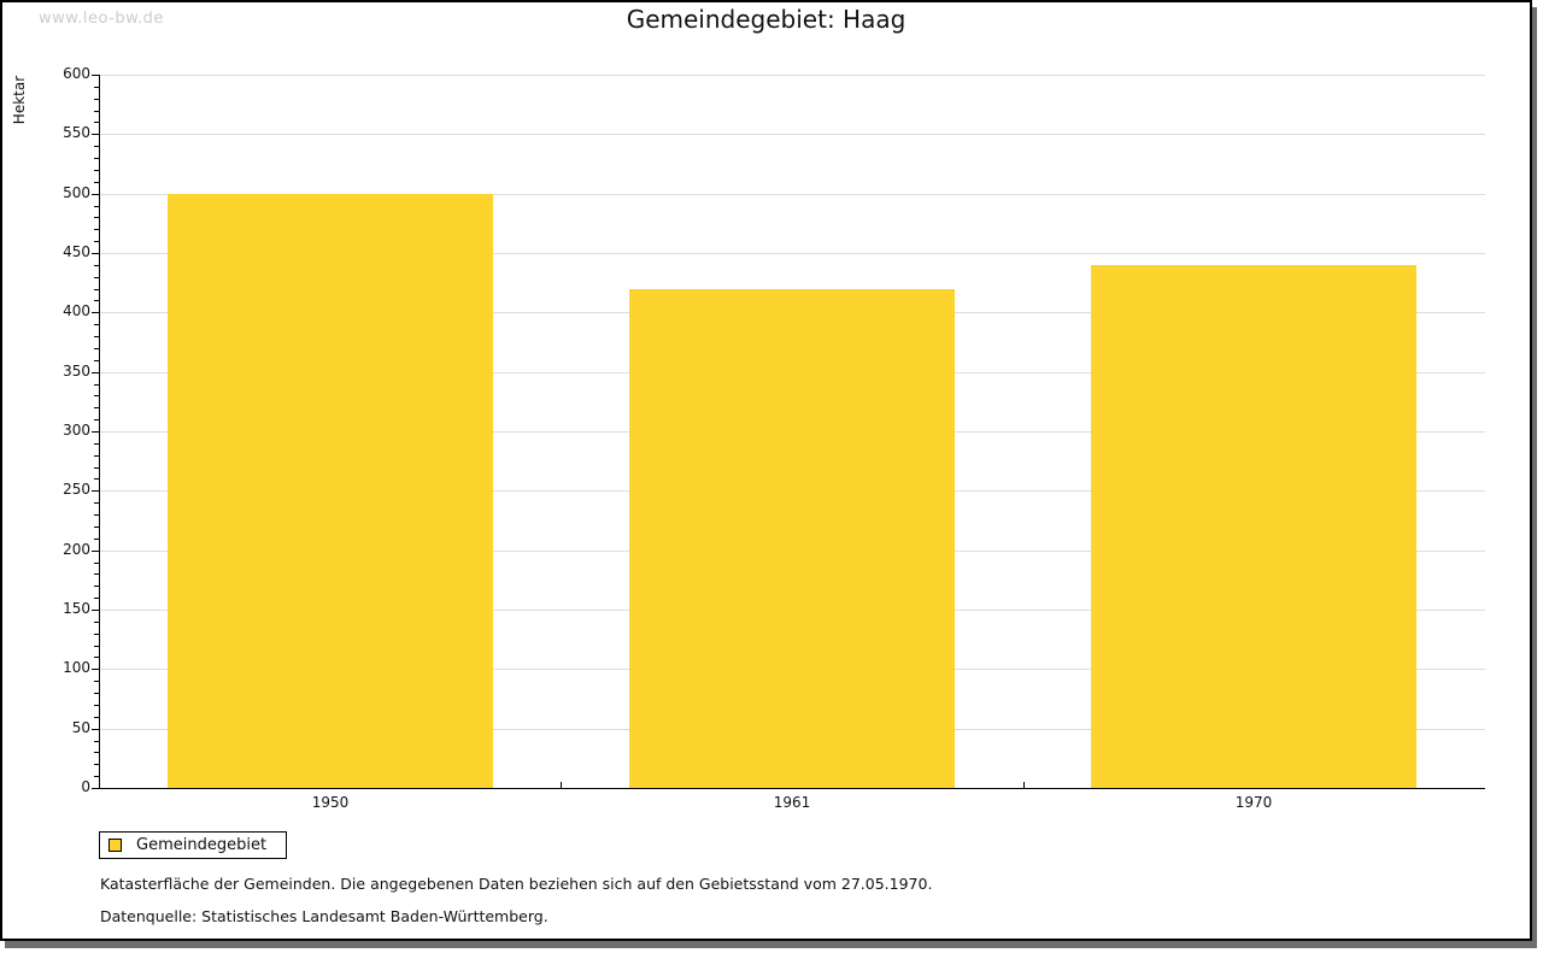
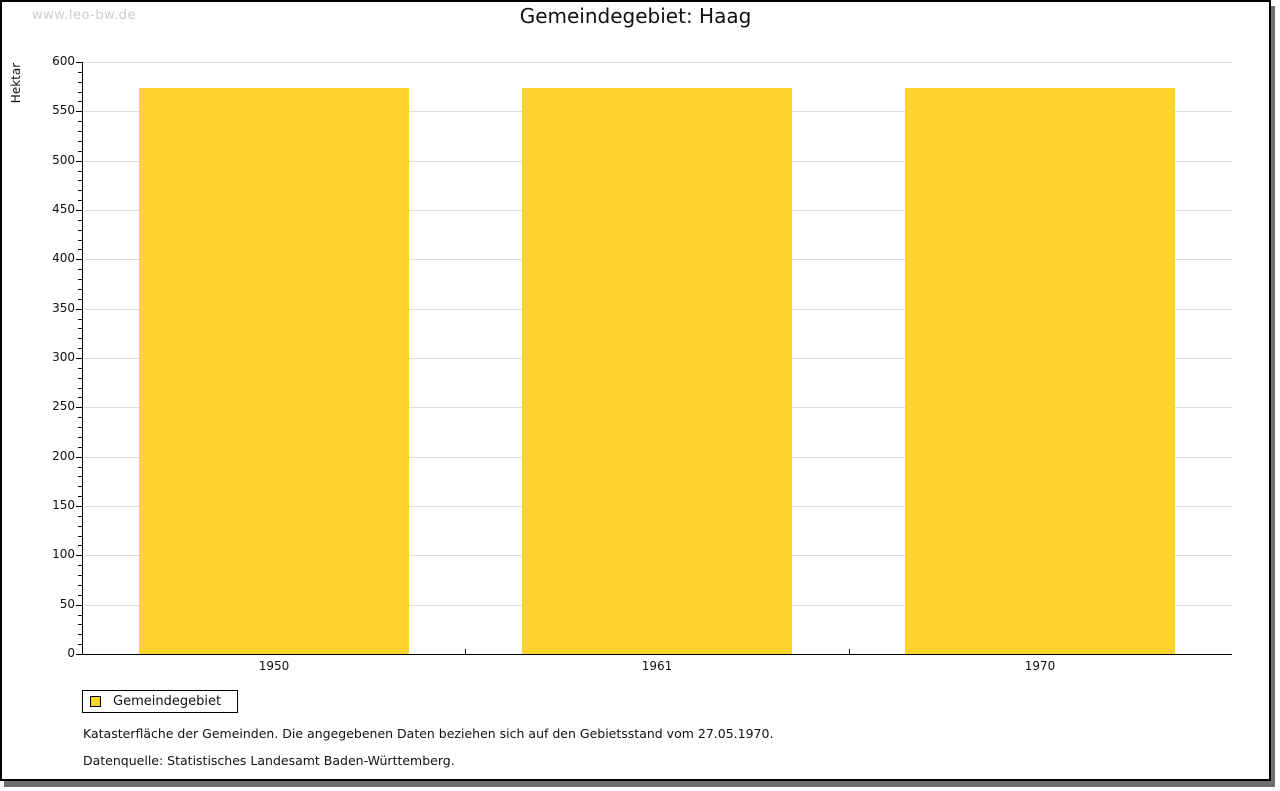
1950: 500 -> 570
1961: 420 -> 570
1970: 440 -> 570
